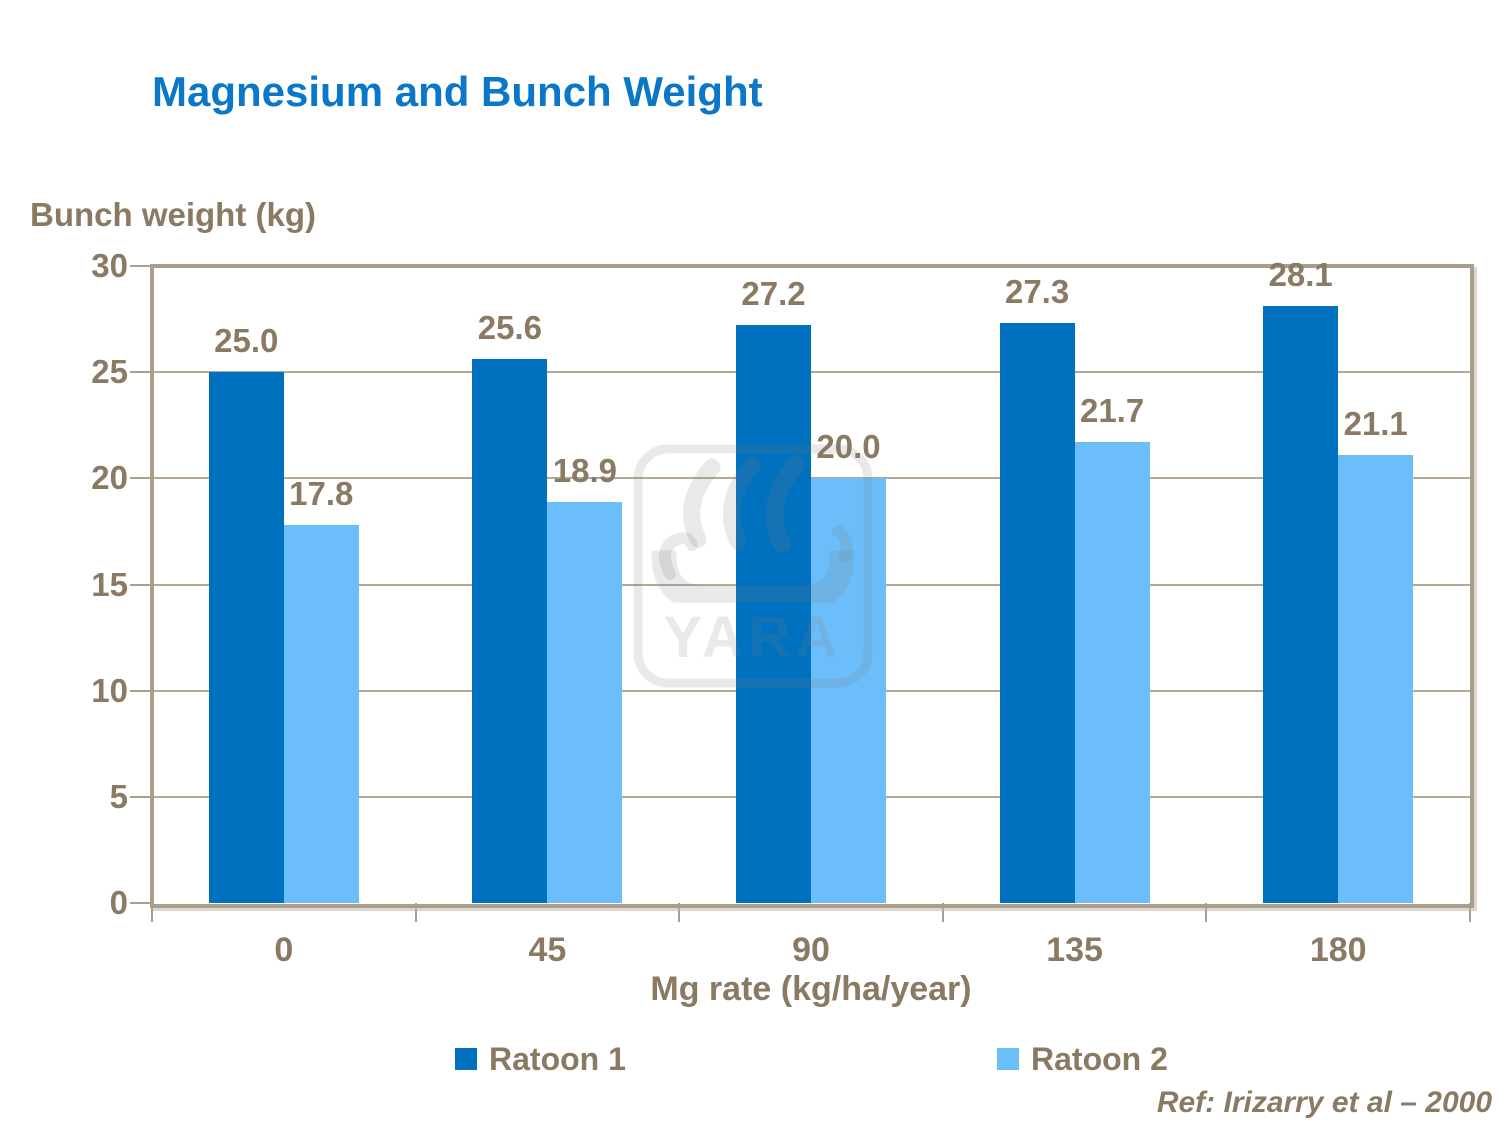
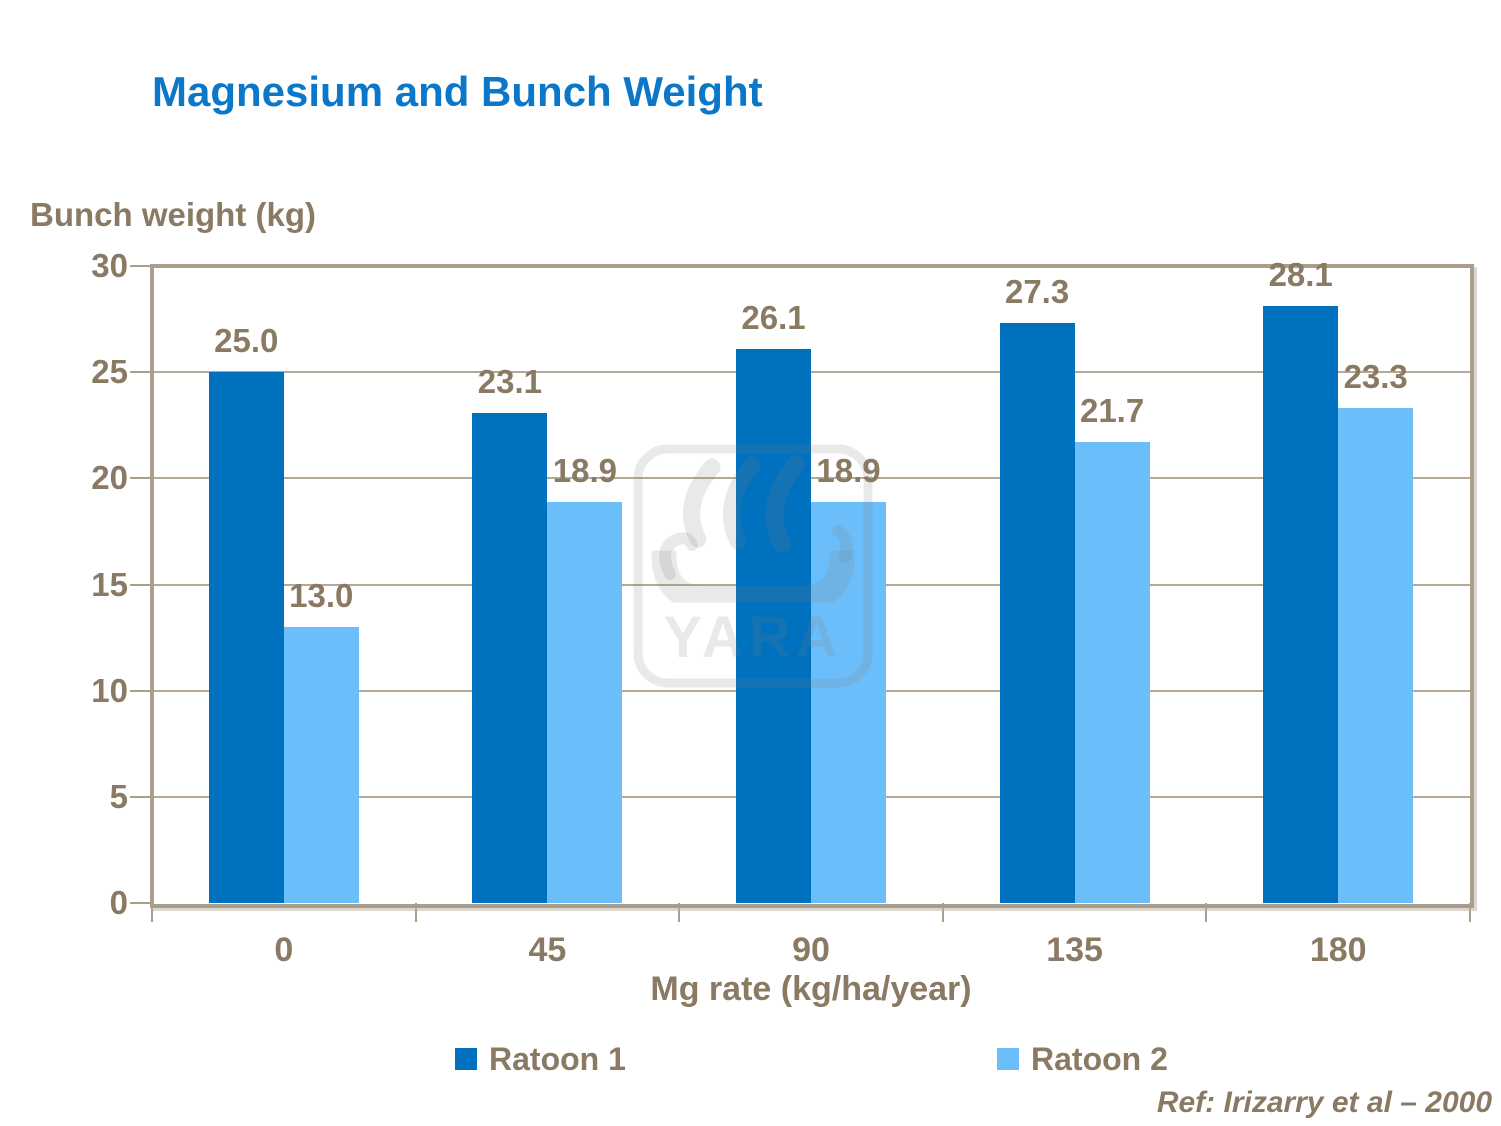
Ratoon 2/0: 17.8 -> 13.0
Ratoon 1/45: 25.6 -> 23.1
Ratoon 1/90: 27.2 -> 26.1
Ratoon 2/90: 20.0 -> 18.9
Ratoon 2/180: 21.1 -> 23.3
